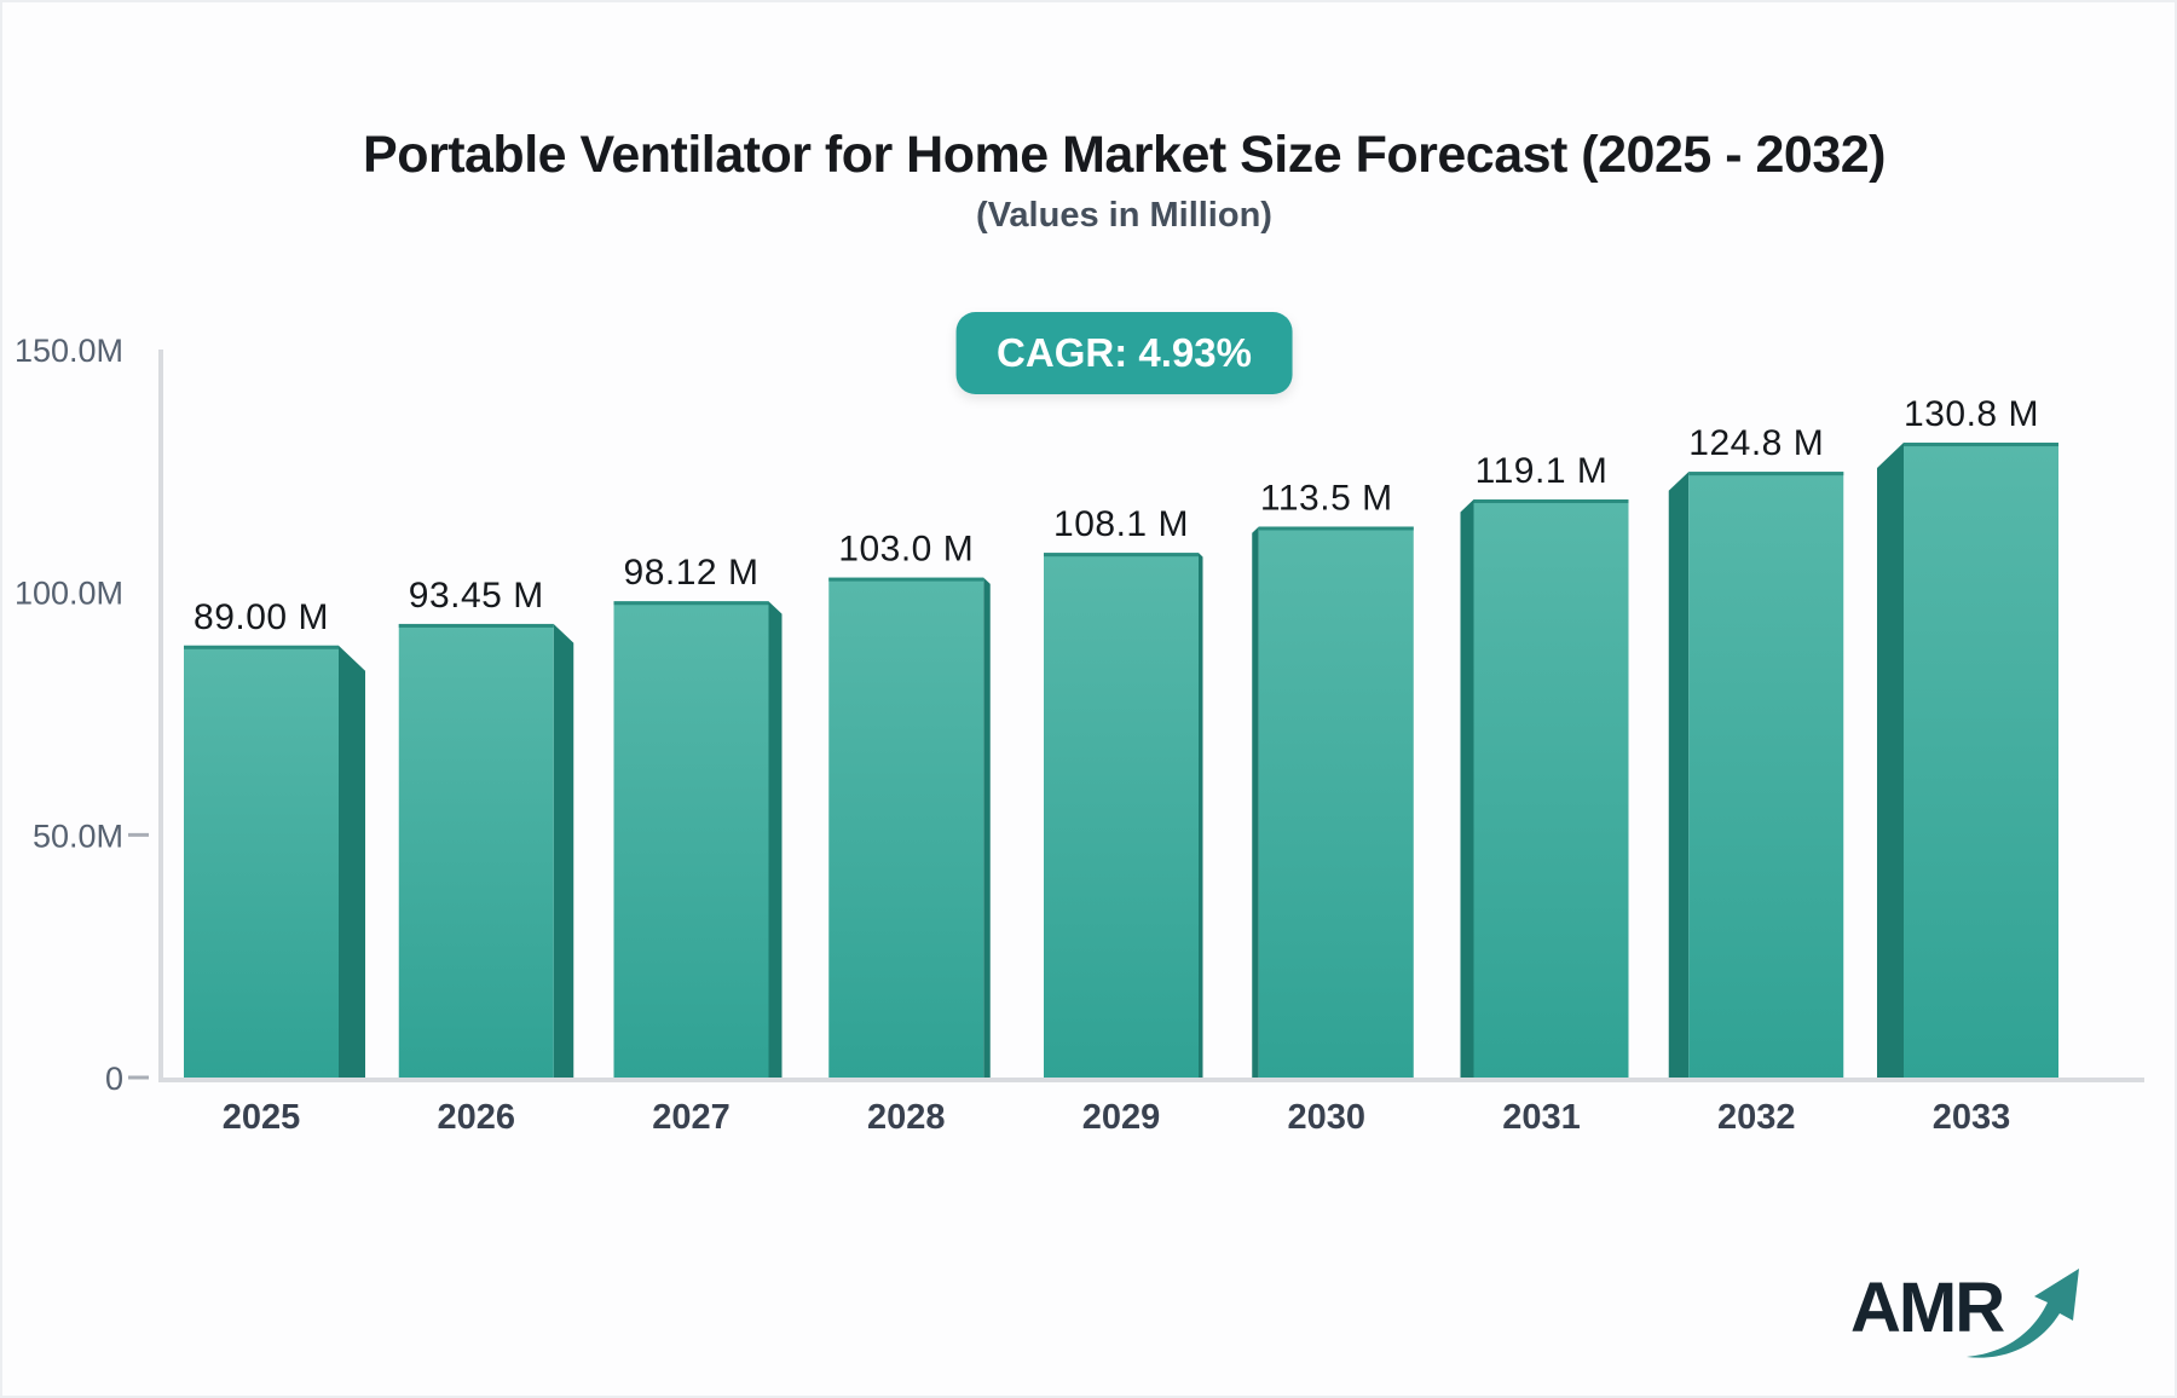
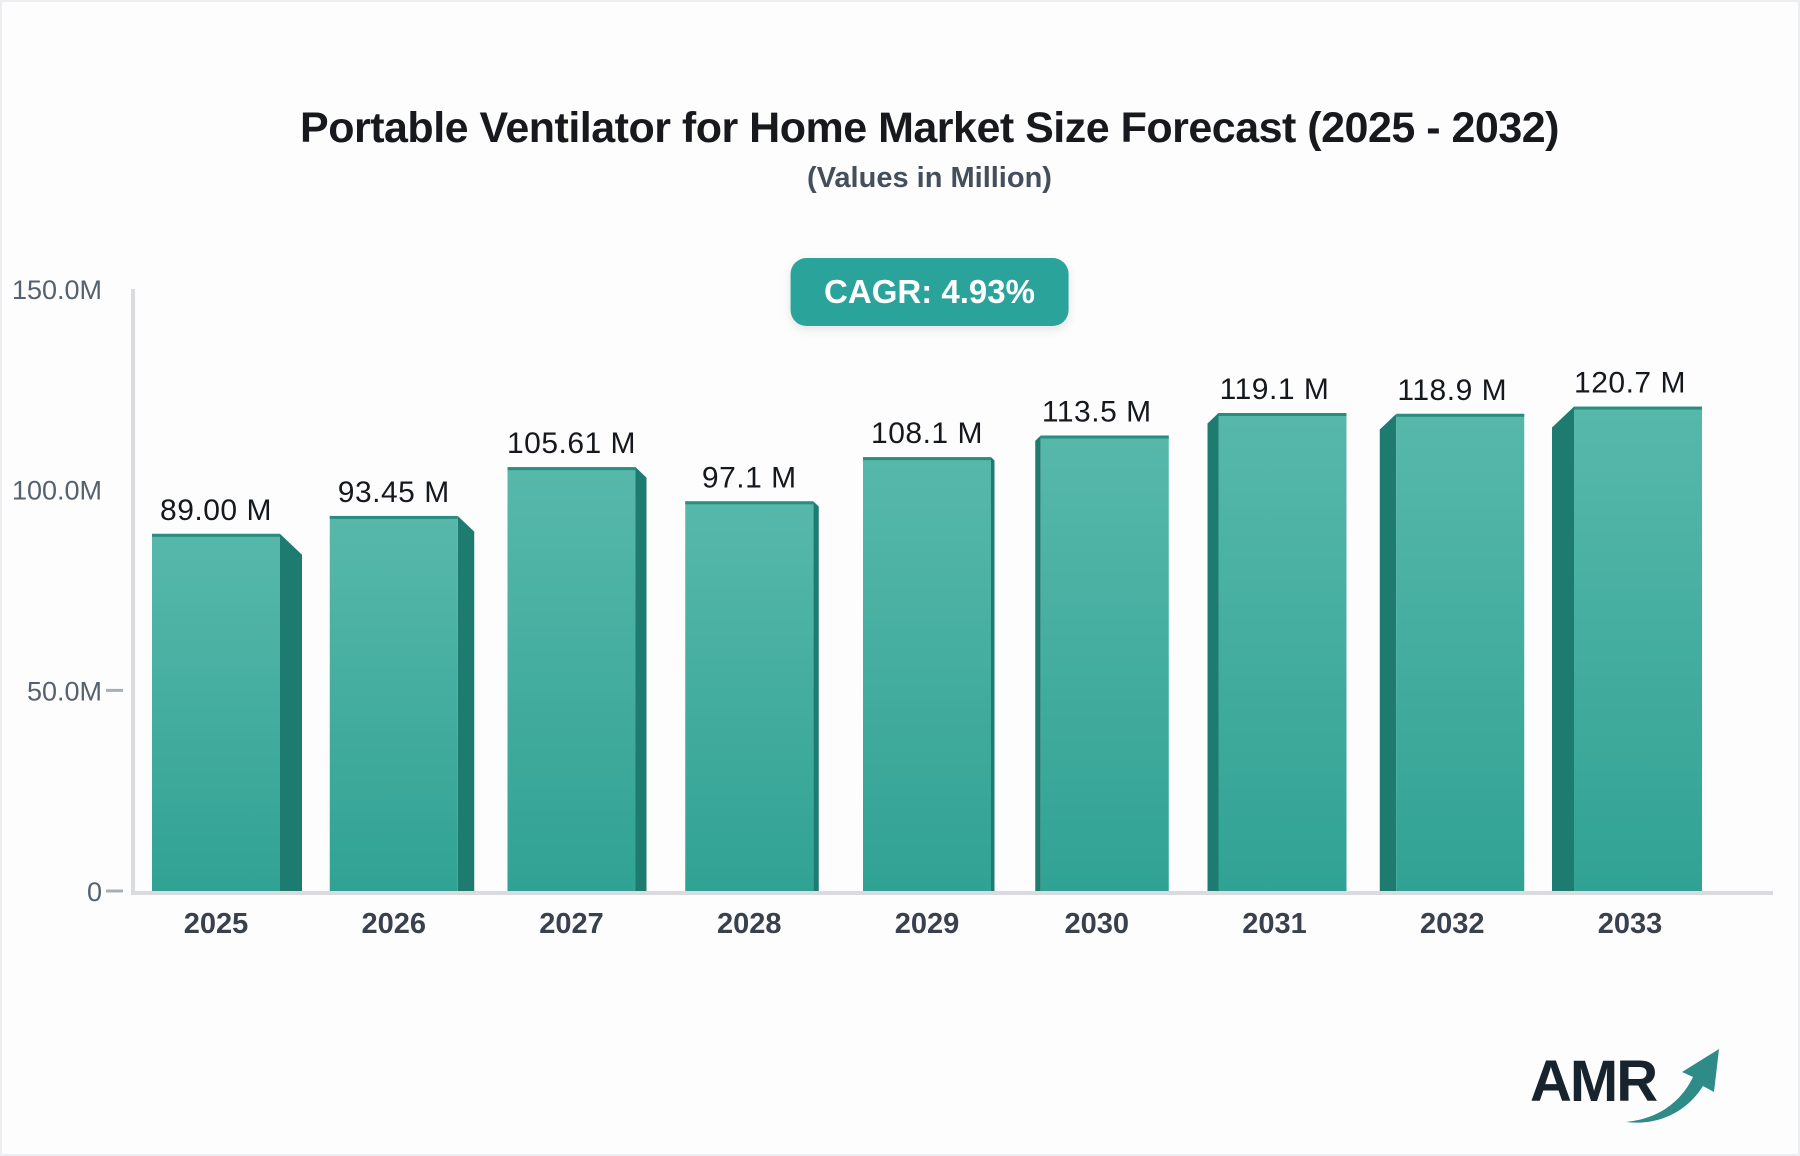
2027: 98.12 -> 105.61
2028: 103.0 -> 97.1
2032: 124.8 -> 118.9
2033: 130.8 -> 120.7
